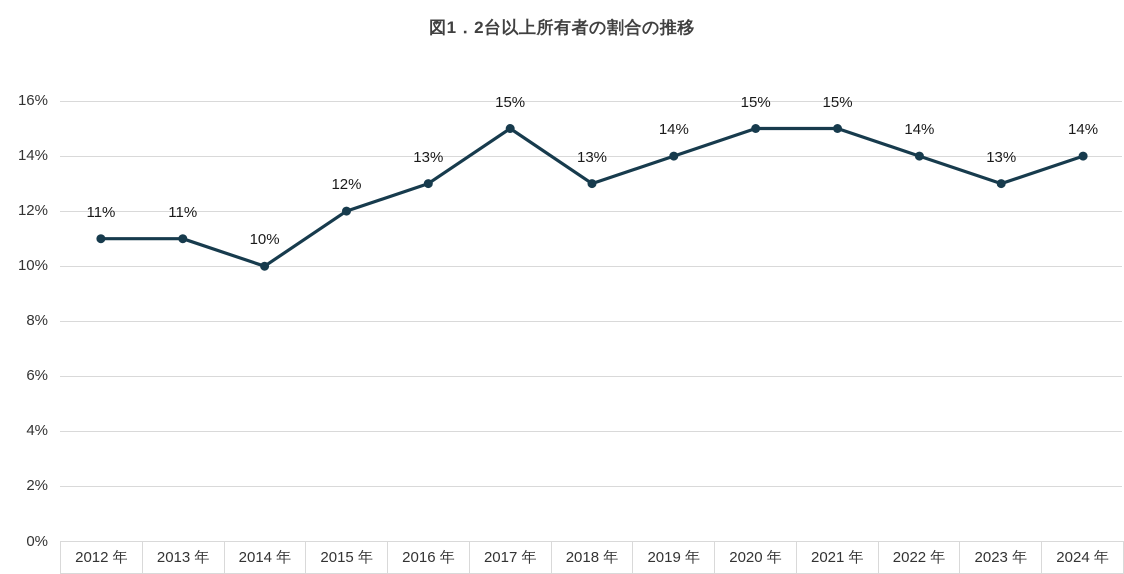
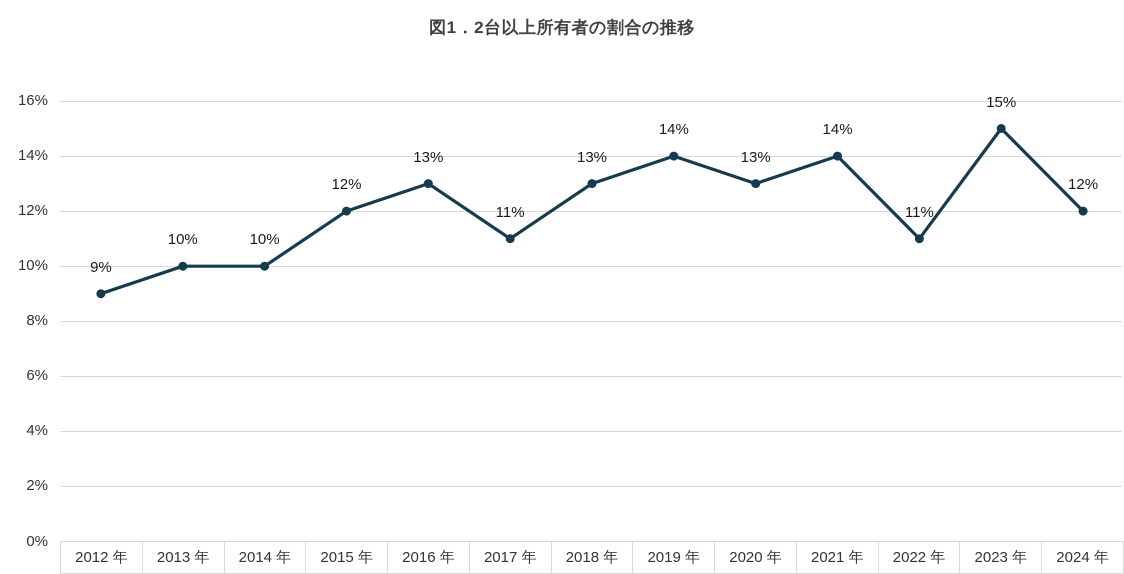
2012 年: 11% -> 9%
2013 年: 11% -> 10%
2017 年: 15% -> 11%
2020 年: 15% -> 13%
2021 年: 15% -> 14%
2022 年: 14% -> 11%
2023 年: 13% -> 15%
2024 年: 14% -> 12%
